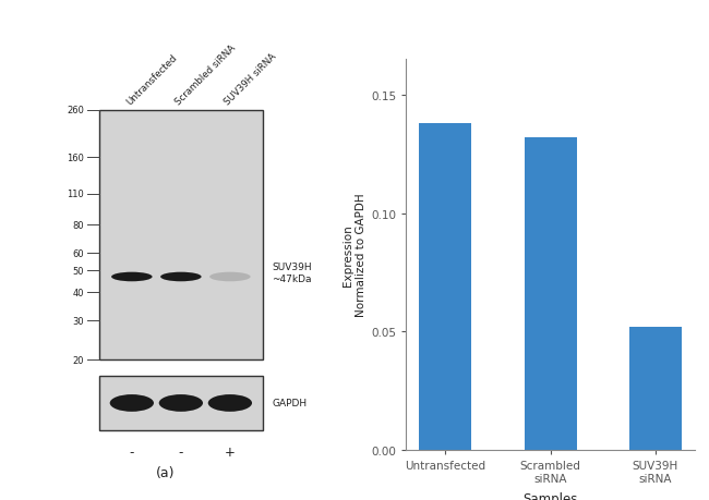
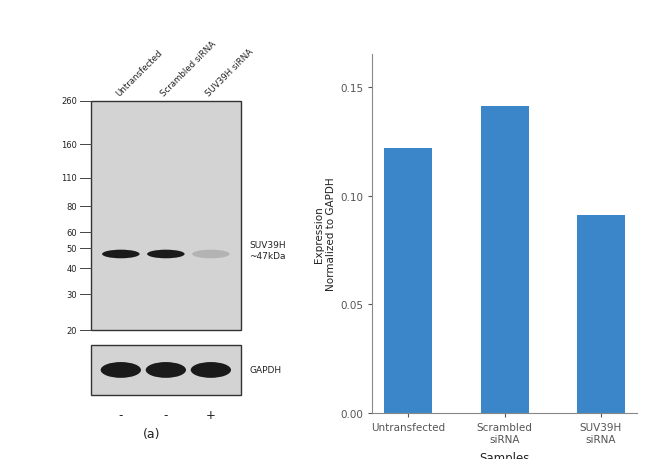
Untransfected: 0.138 -> 0.122
Scrambled siRNA: 0.132 -> 0.141
SUV39H siRNA: 0.052 -> 0.091
